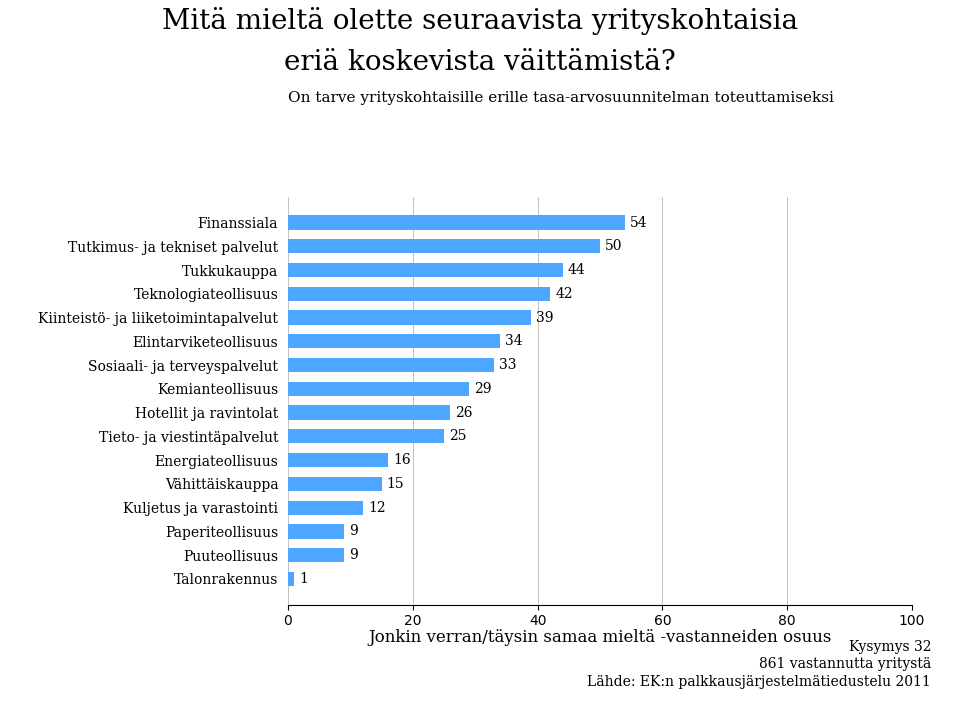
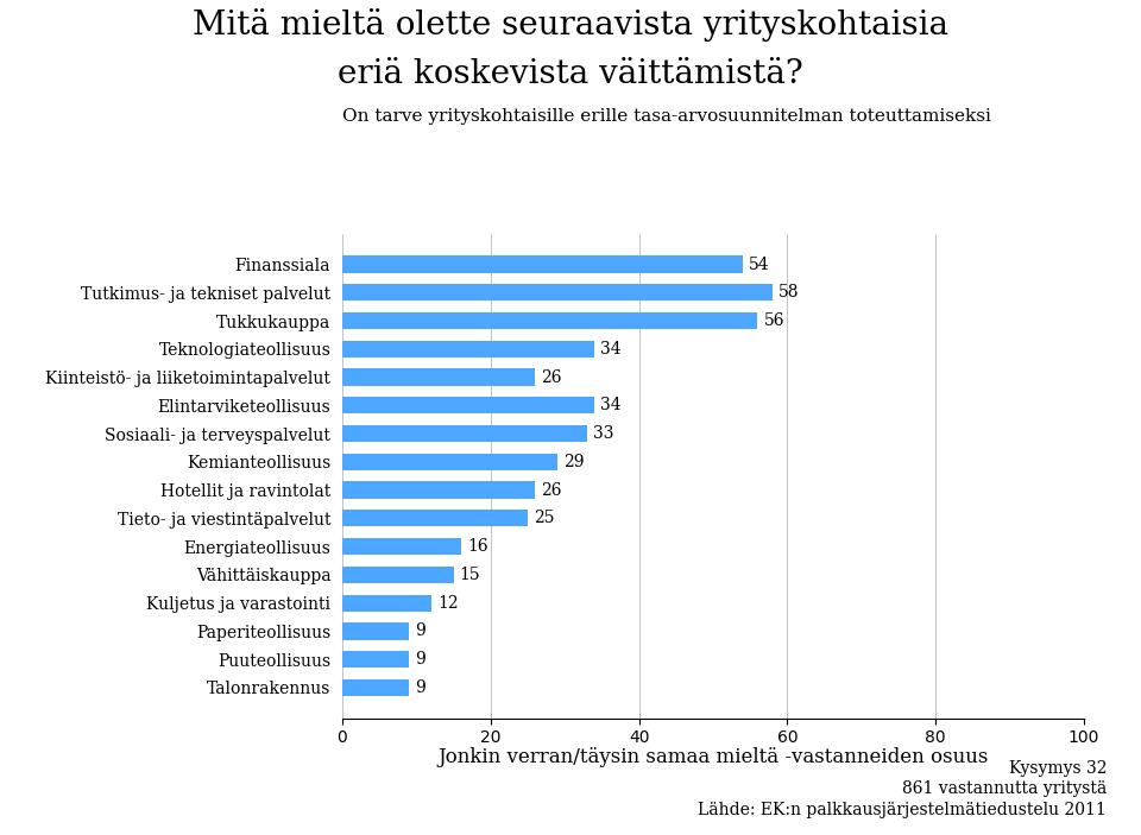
Tutkimus- ja tekniset palvelut: 50 -> 58
Tukkukauppa: 44 -> 56
Teknologiateollisuus: 42 -> 34
Kiinteistö- ja liiketoimintapalvelut: 39 -> 26
Talonrakennus: 1 -> 9
